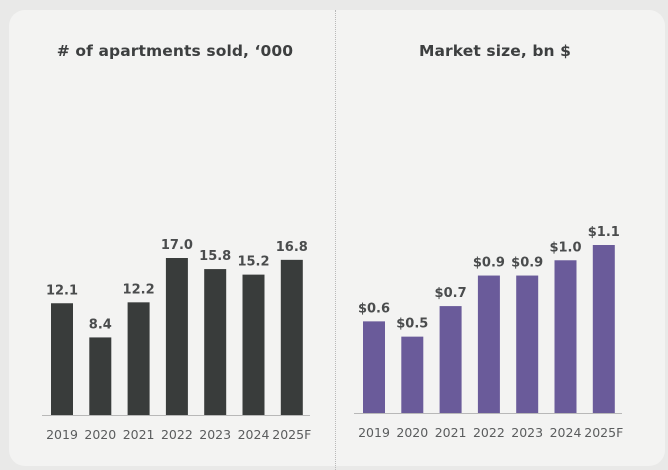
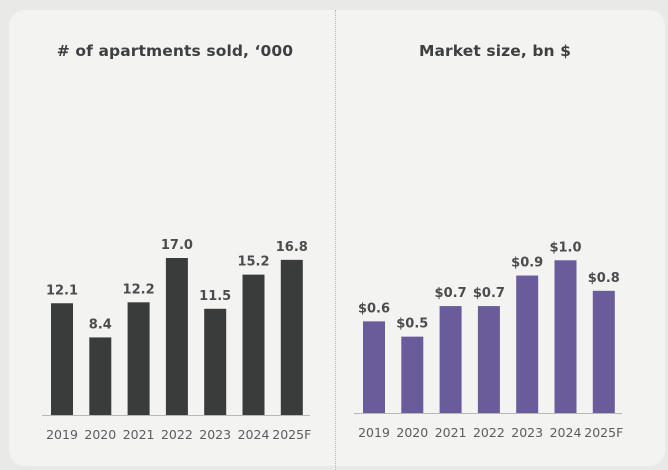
# of apartments sold, ‘000/2023: 15.8 -> 11.5
Market size, bn $/2022: $0.9 -> $0.7
Market size, bn $/2025F: $1.1 -> $0.8
